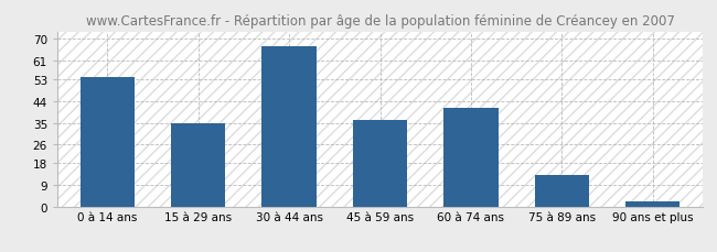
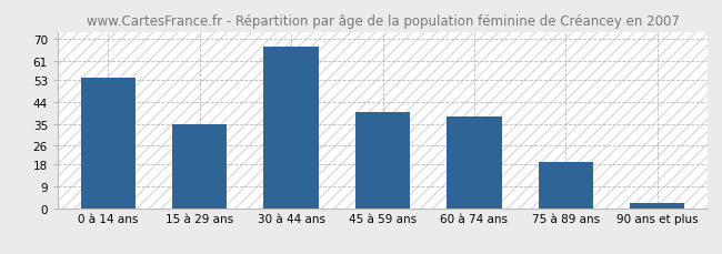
45 à 59 ans: 36 -> 40
60 à 74 ans: 41 -> 38
75 à 89 ans: 13 -> 19
